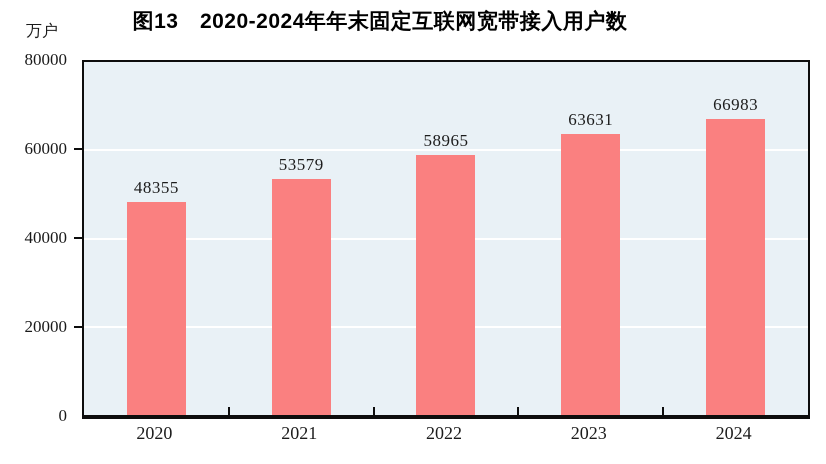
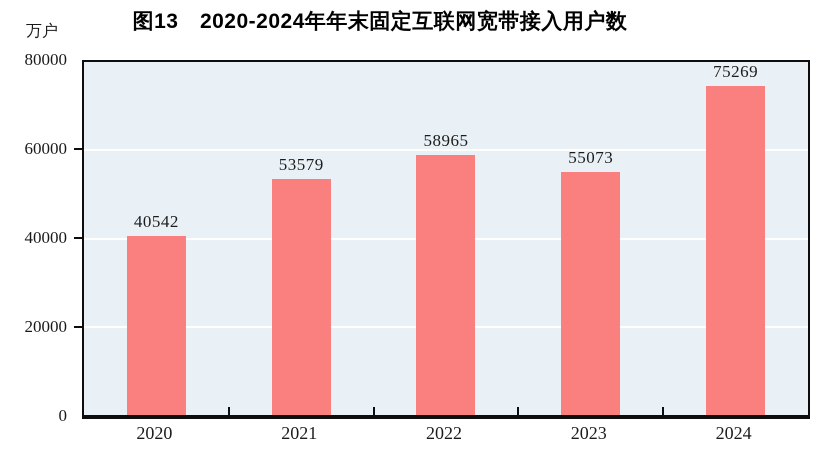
2020: 48355 -> 40542
2023: 63631 -> 55073
2024: 66983 -> 75269
